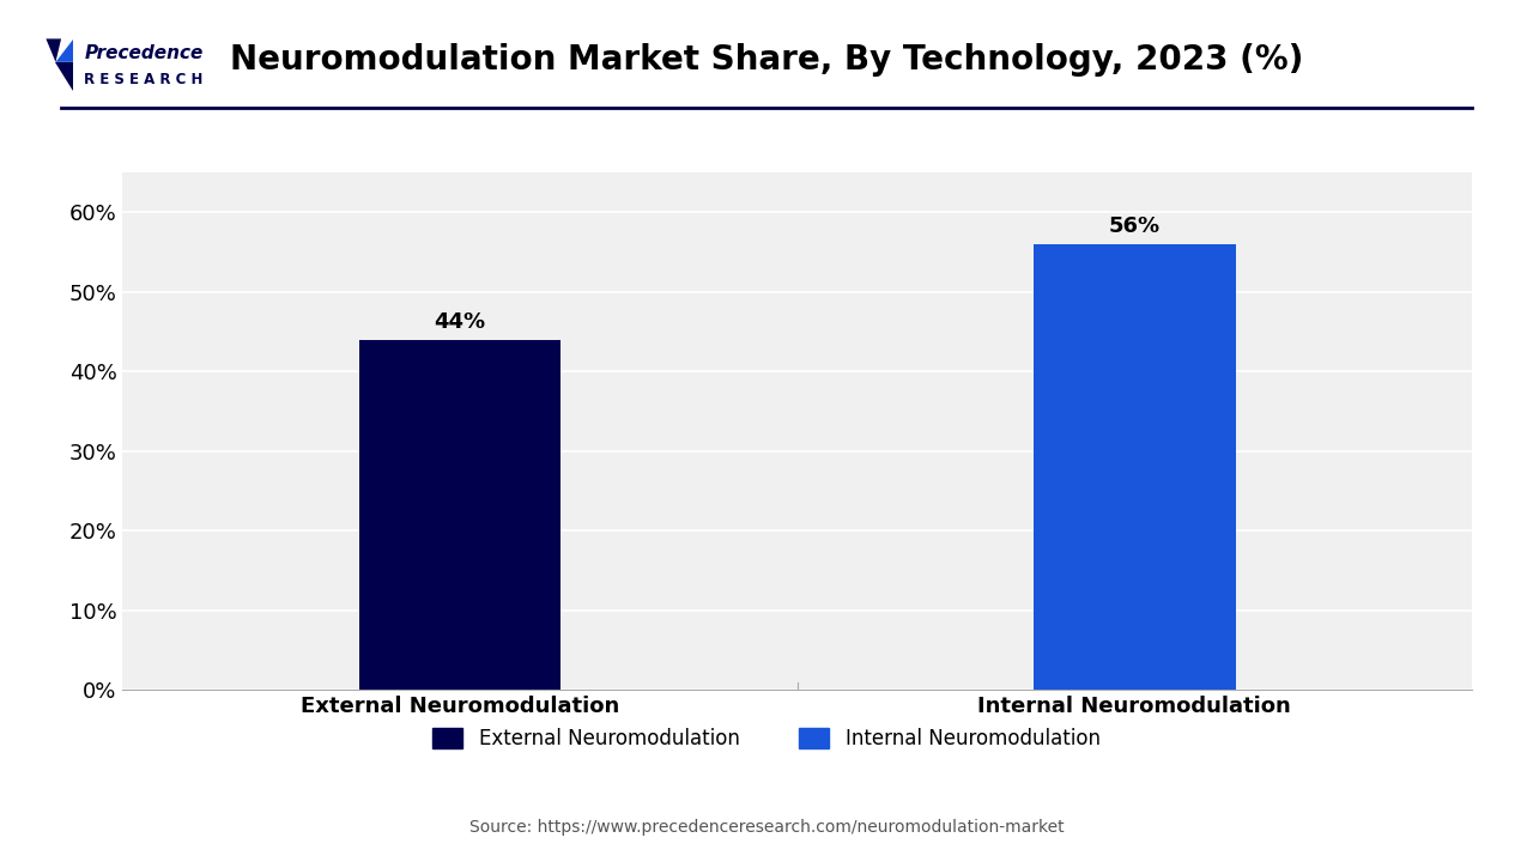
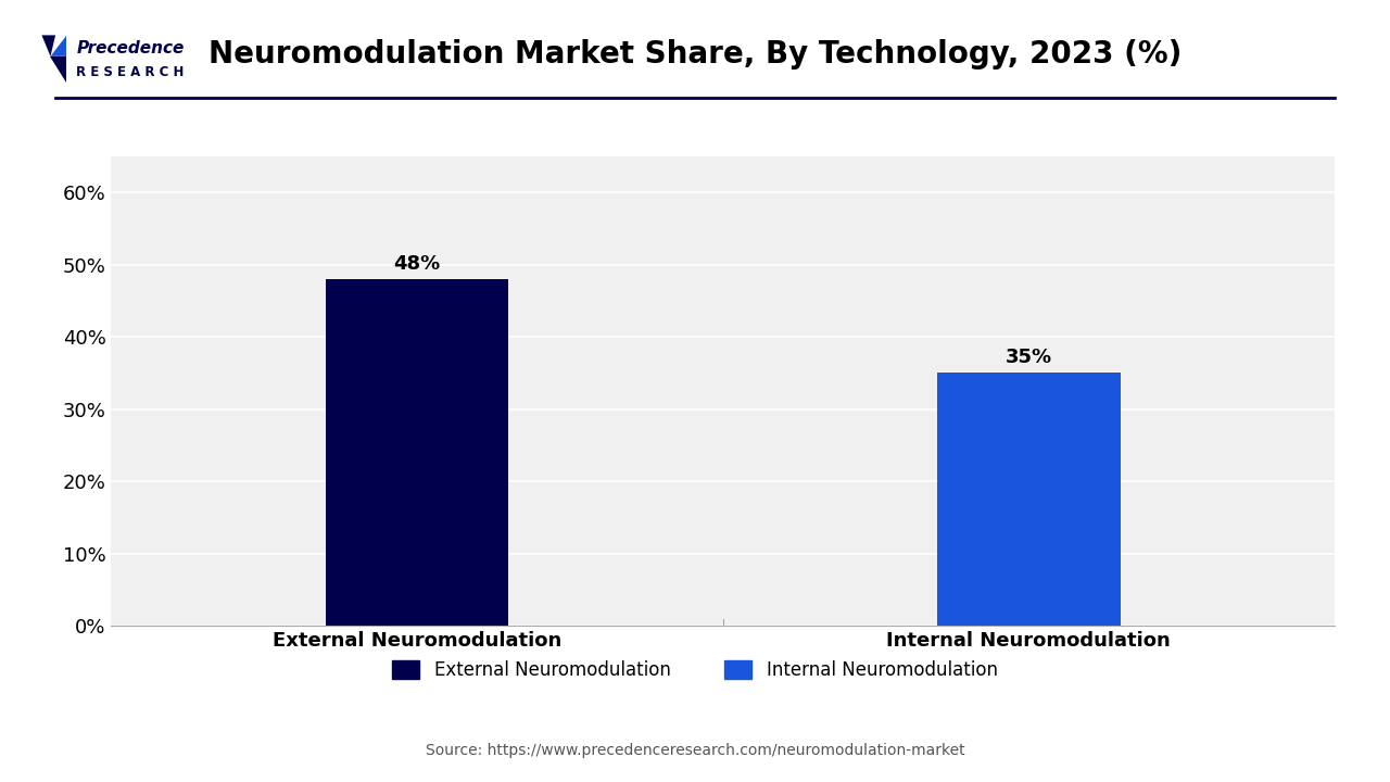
External Neuromodulation: 44% -> 48%
Internal Neuromodulation: 56% -> 35%
